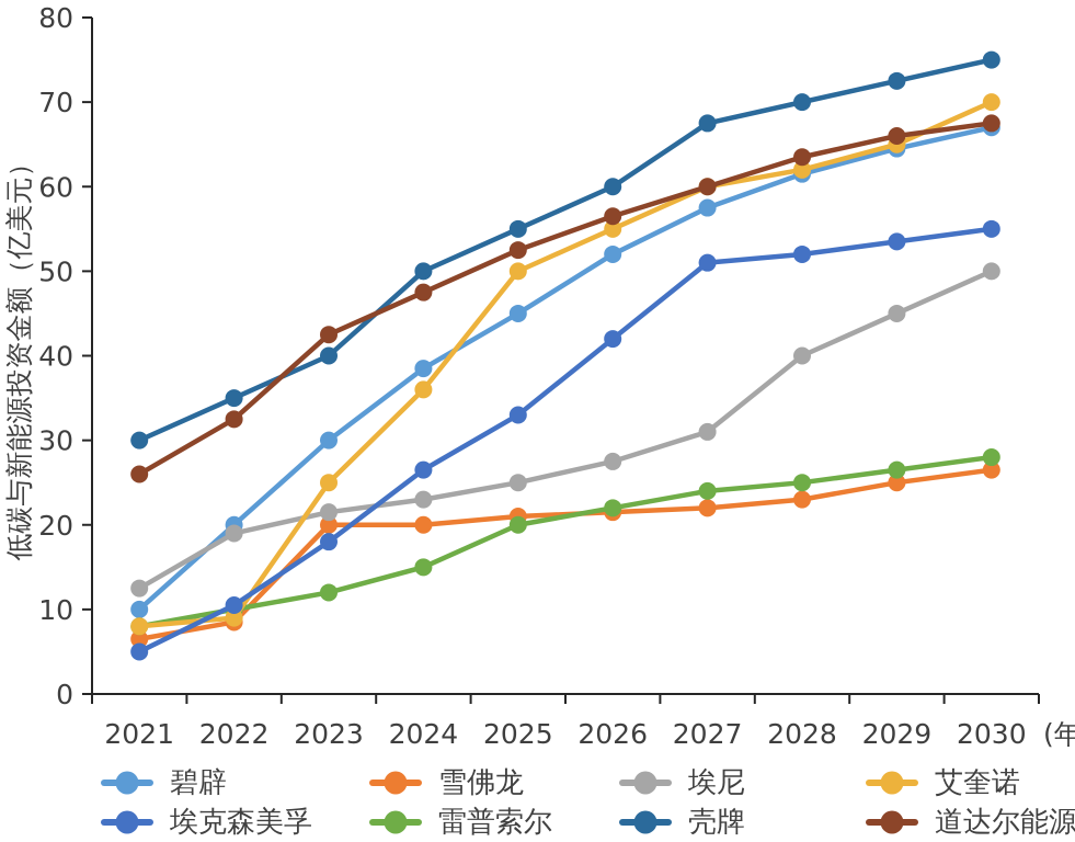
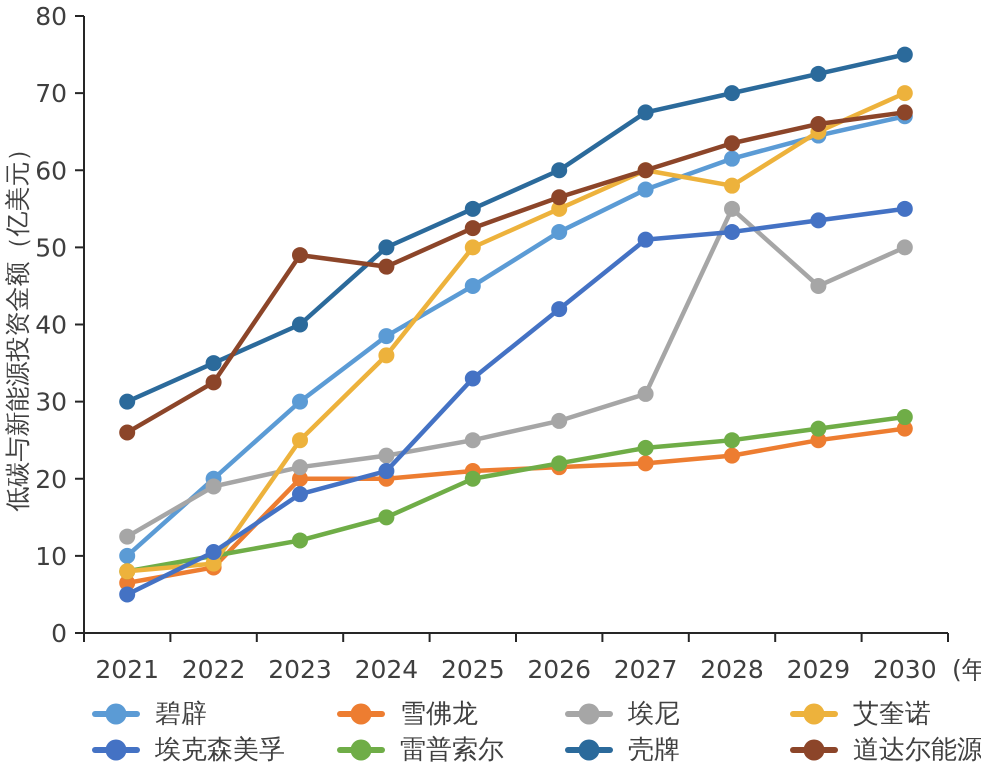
道达尔能源/2023: 42 -> 49
埃克森美孚/2024: 26 -> 21
埃尼/2028: 40 -> 55
艾奎诺/2028: 62 -> 58
